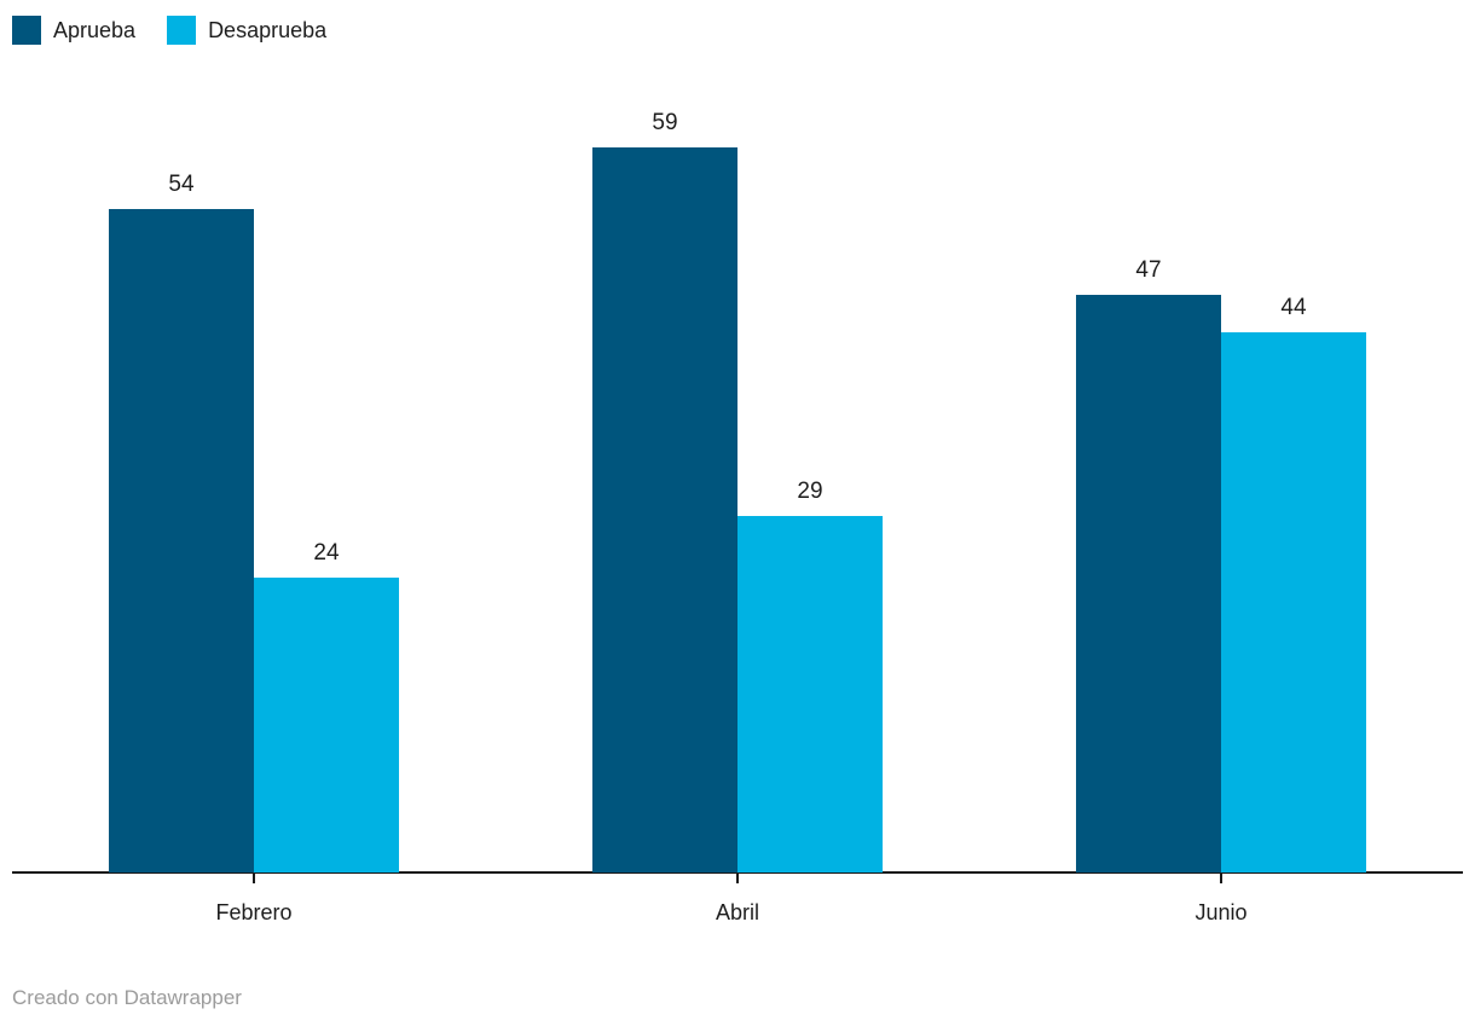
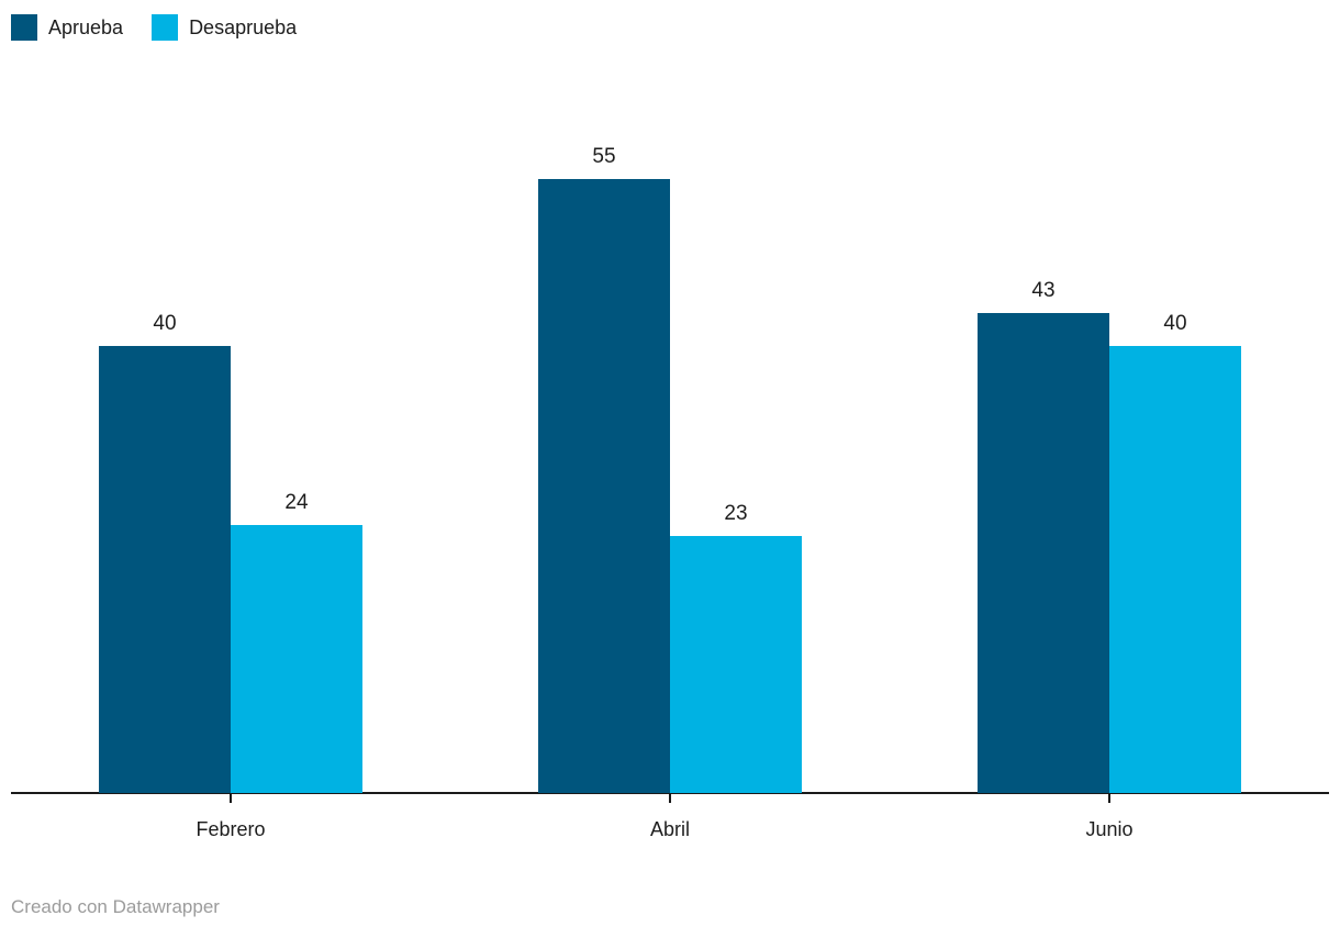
Aprueba/Febrero: 54 -> 40
Aprueba/Abril: 59 -> 55
Desaprueba/Abril: 29 -> 23
Aprueba/Junio: 47 -> 43
Desaprueba/Junio: 44 -> 40
